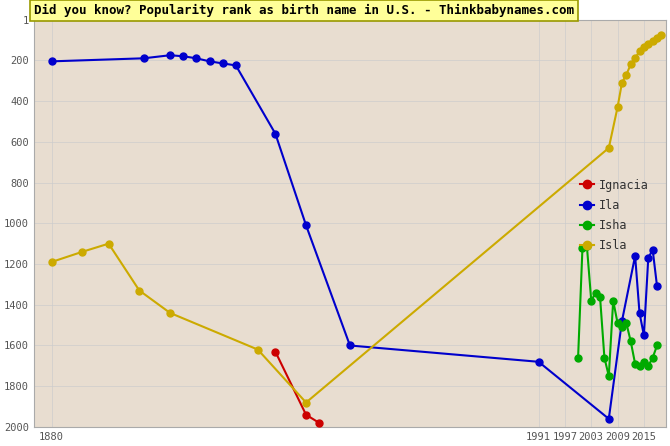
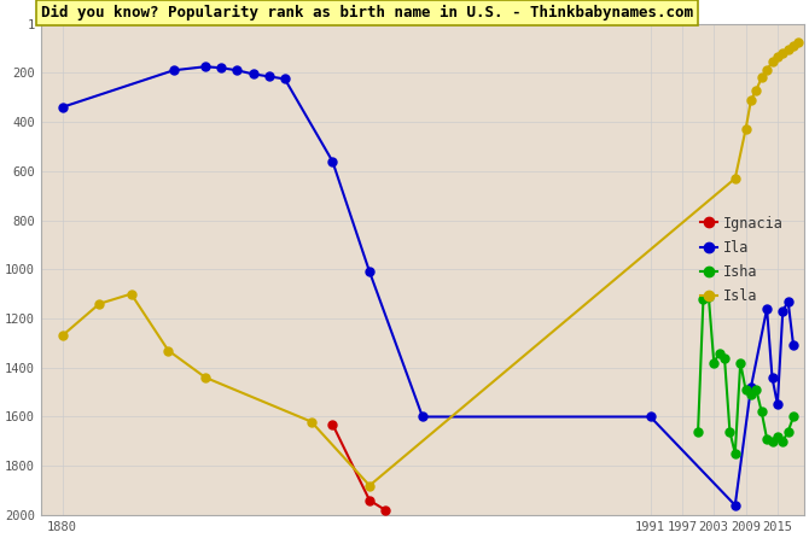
Ila/1880: 205 -> 340
Isla/1880: 1190 -> 1270
Ila/1991: 1680 -> 1600
